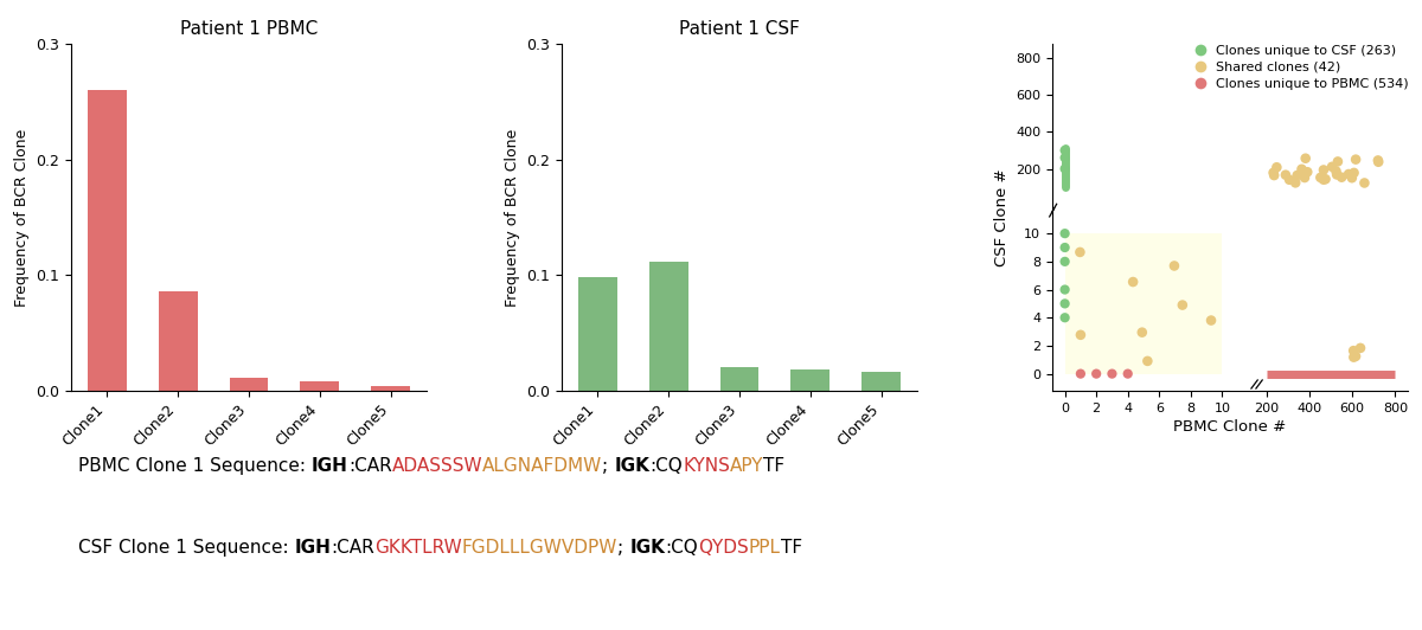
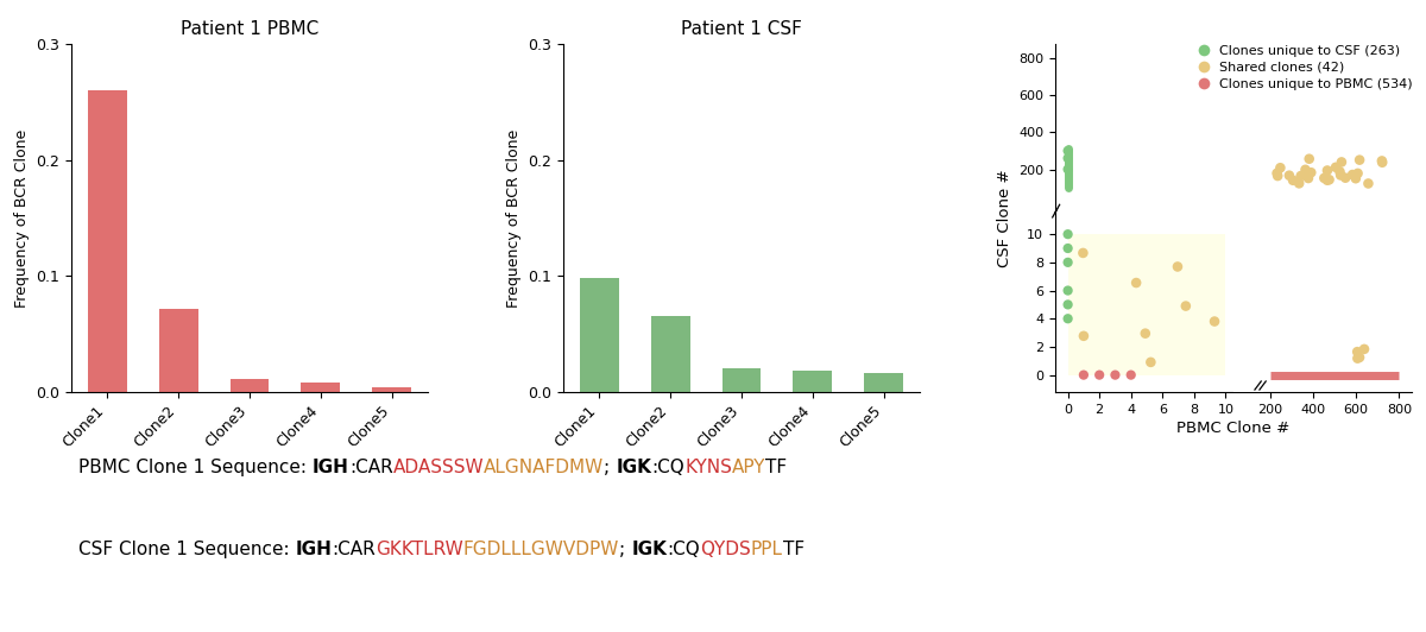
Patient 1 PBMC/Clone2: 0.086 -> 0.072
Patient 1 CSF/Clone2: 0.112 -> 0.065
